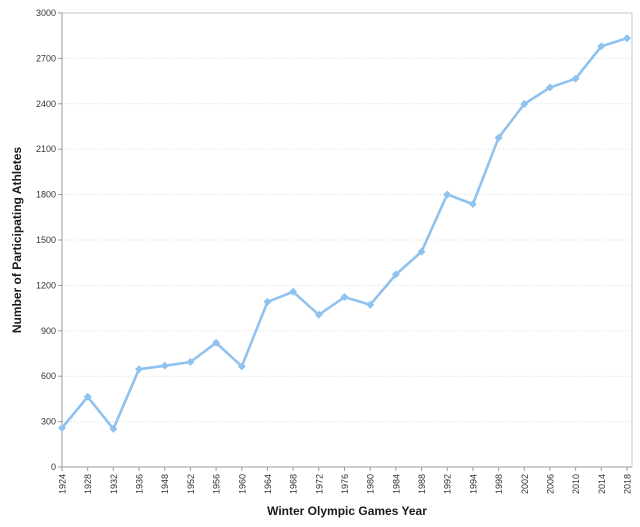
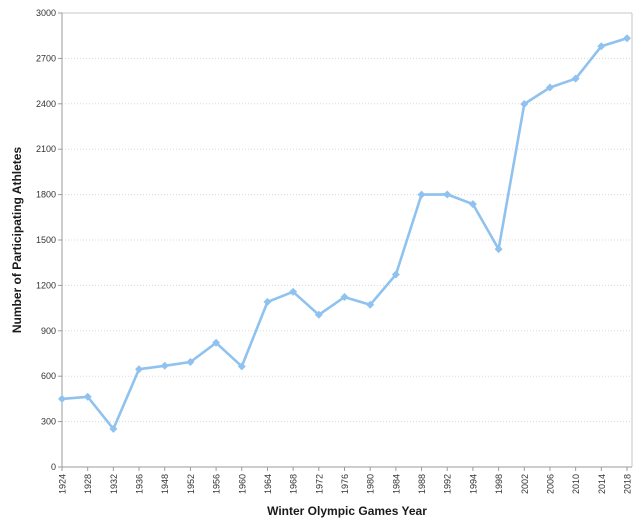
1924: 260 -> 450
1988: 1420 -> 1800
1998: 2180 -> 1440
